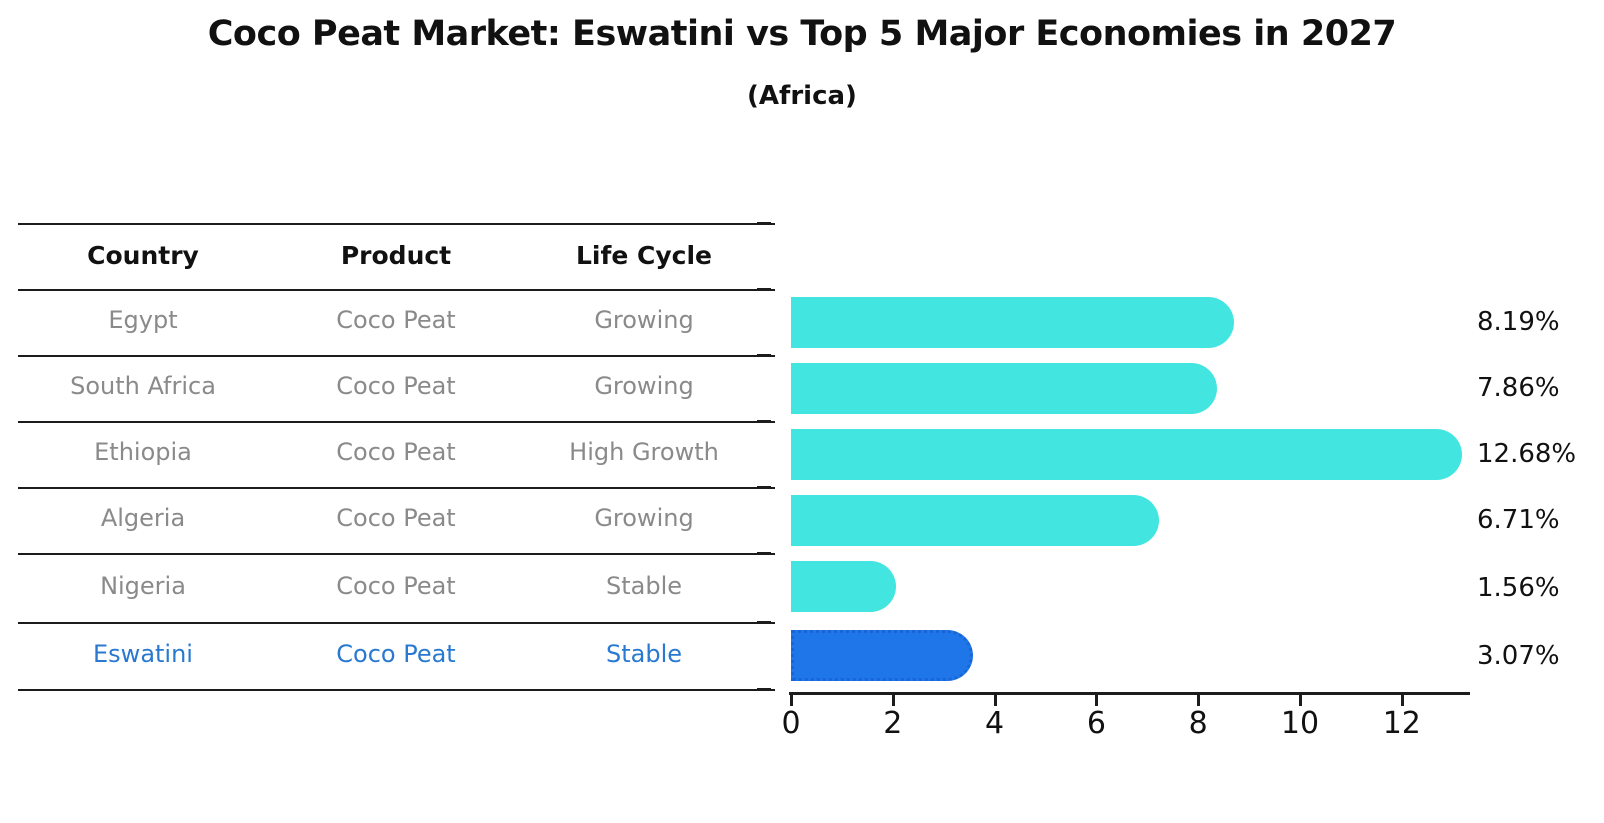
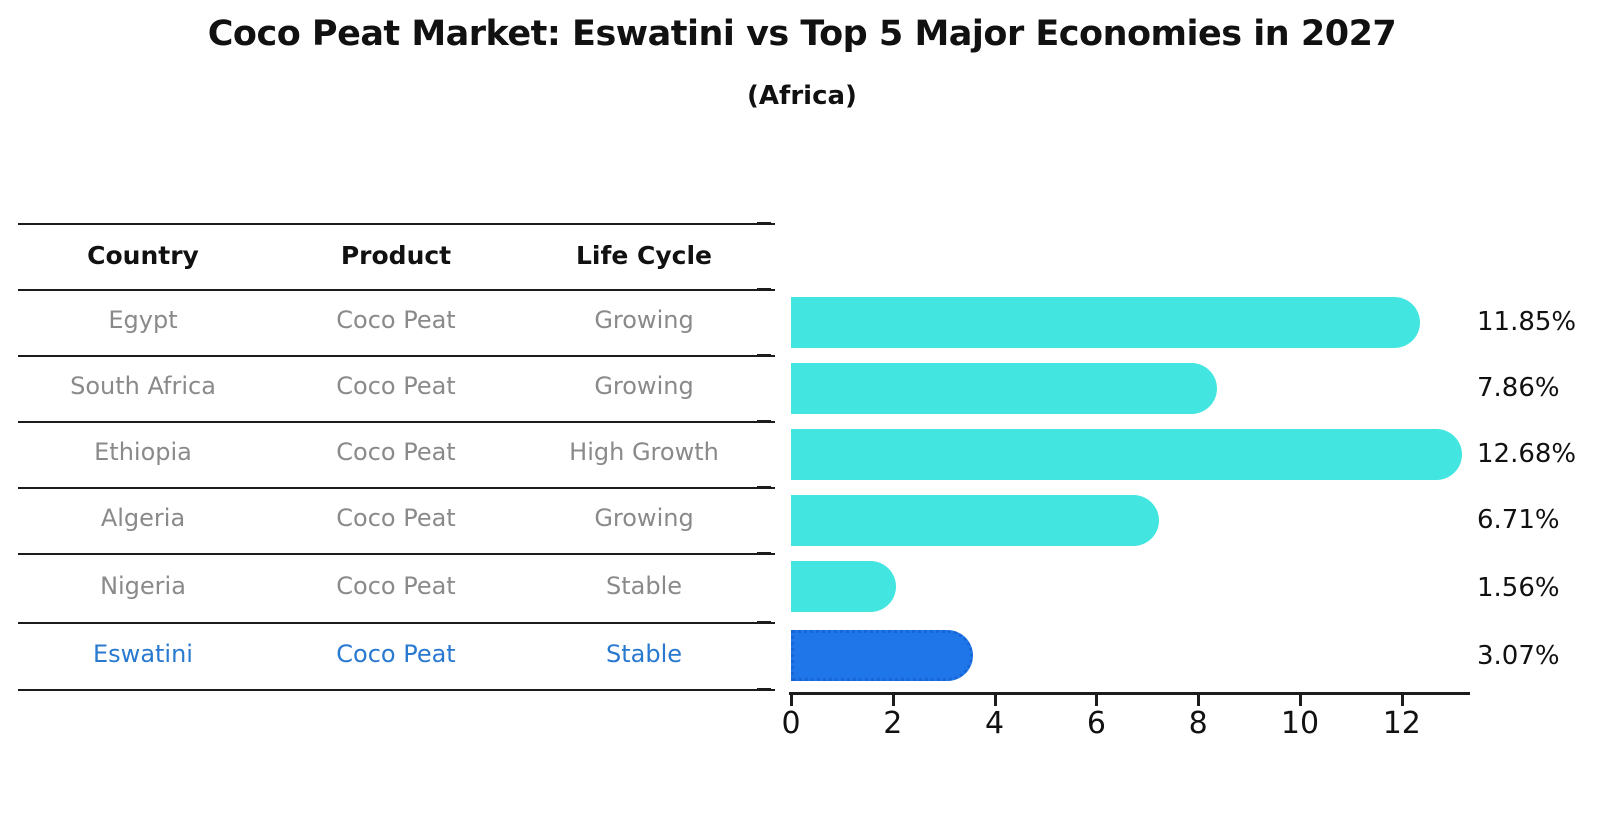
Egypt: 8.19% -> 11.85%
